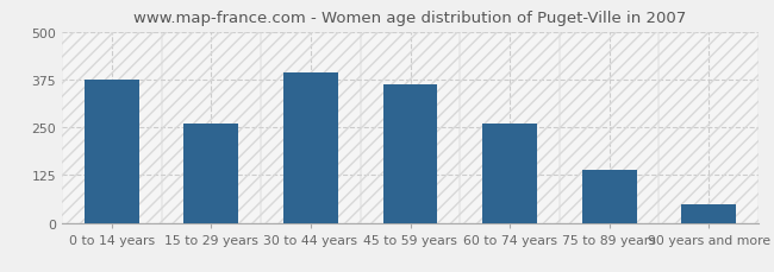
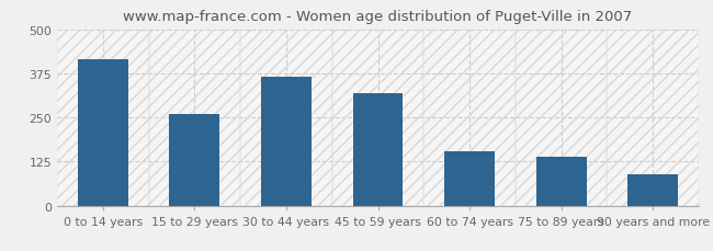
0 to 14 years: 375 -> 415
30 to 44 years: 393 -> 365
45 to 59 years: 362 -> 320
60 to 74 years: 260 -> 155
90 years and more: 48 -> 90
